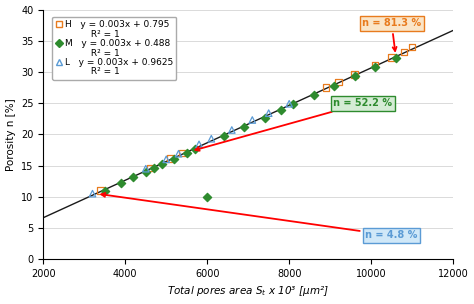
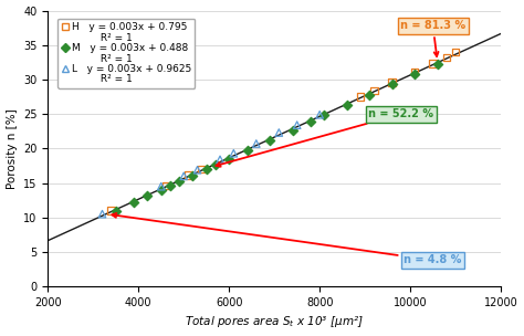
M y = 0.003x + 0.488/6000: 10.0 -> 18.5
